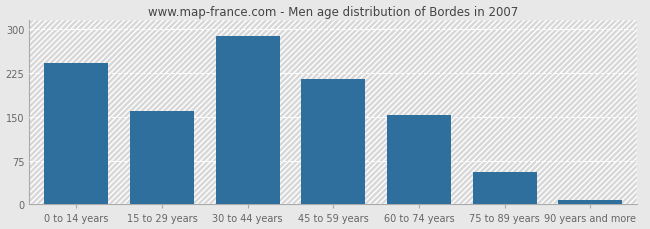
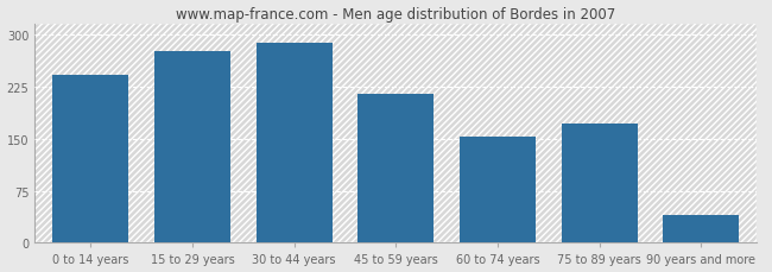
15 to 29 years: 160 -> 276
75 to 89 years: 55 -> 172
90 years and more: 8 -> 40
